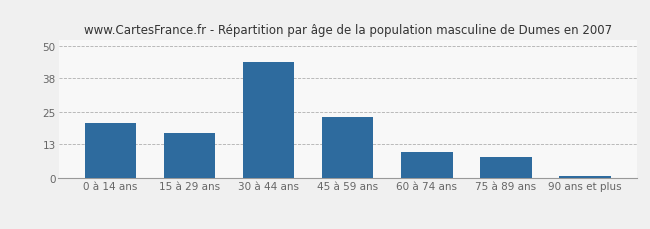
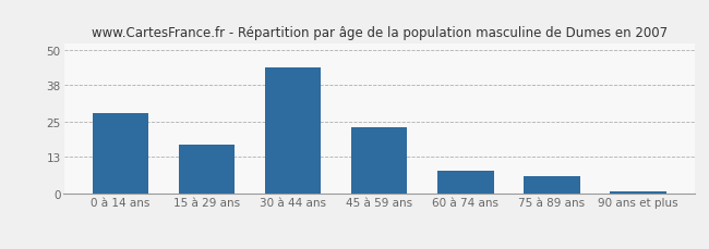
0 à 14 ans: 21 -> 28
60 à 74 ans: 10 -> 8
75 à 89 ans: 8 -> 6
